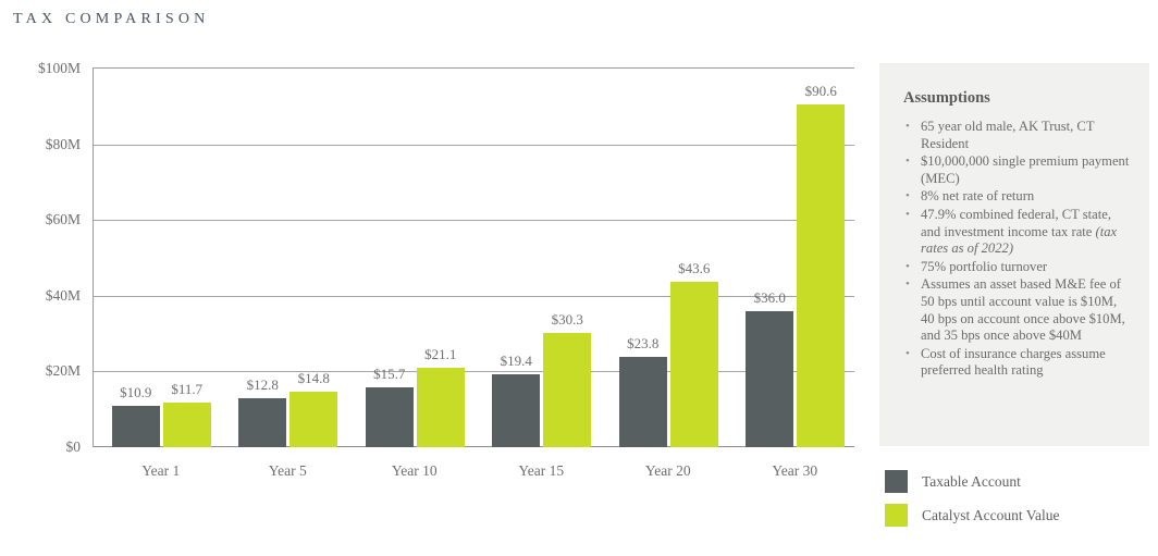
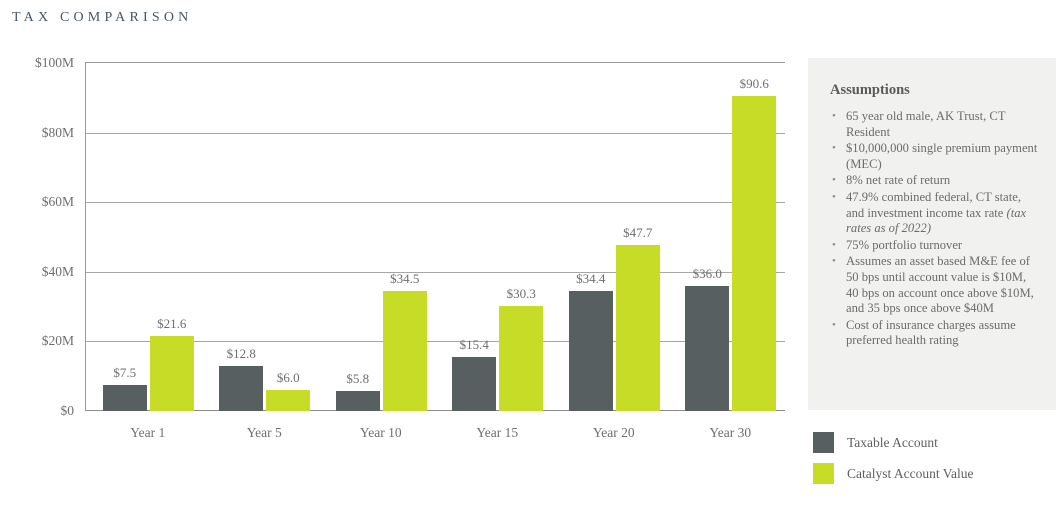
Taxable Account/Year 1: $10.9 -> $7.5
Catalyst Account Value/Year 1: $11.7 -> $21.6
Catalyst Account Value/Year 5: $14.8 -> $6.0
Taxable Account/Year 10: $15.7 -> $5.8
Catalyst Account Value/Year 10: $21.1 -> $34.5
Taxable Account/Year 15: $19.4 -> $15.4
Taxable Account/Year 20: $23.8 -> $34.4
Catalyst Account Value/Year 20: $43.6 -> $47.7
